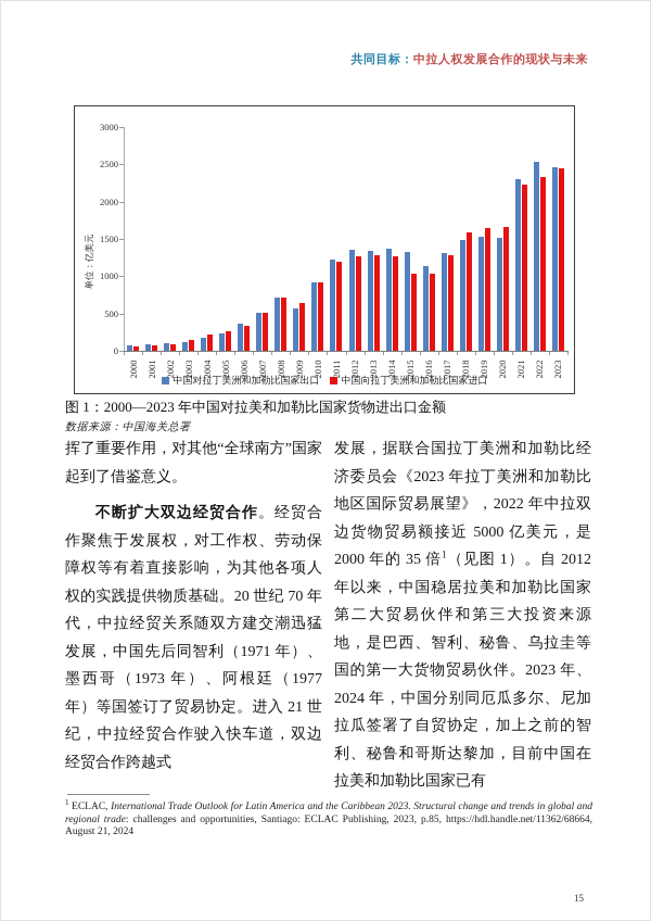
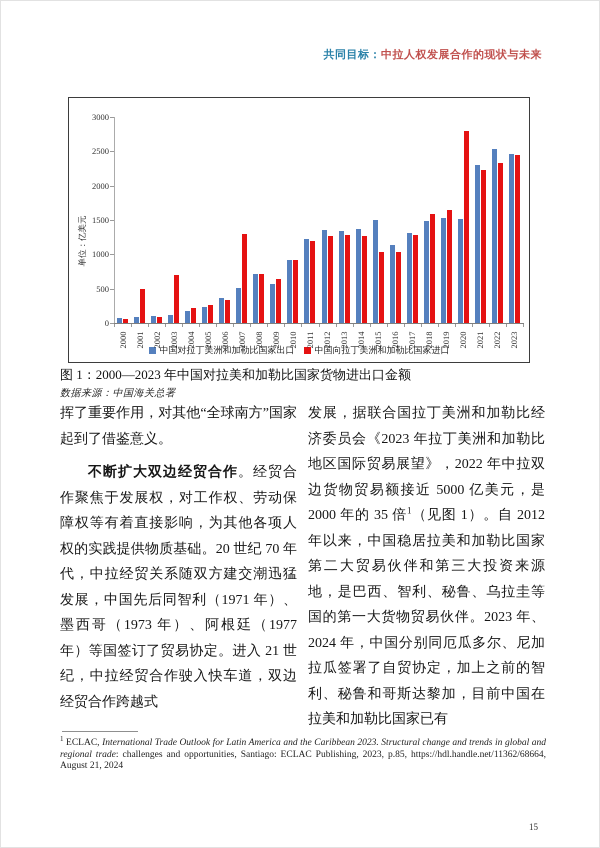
中国向拉丁美洲和加勒比国家进口/2001: 100 -> 500
中国向拉丁美洲和加勒比国家进口/2003: 100 -> 700
中国向拉丁美洲和加勒比国家进口/2007: 500 -> 1300
中国对拉丁美洲和加勒比国家出口/2015: 1300 -> 1500
中国向拉丁美洲和加勒比国家进口/2020: 1700 -> 2800
